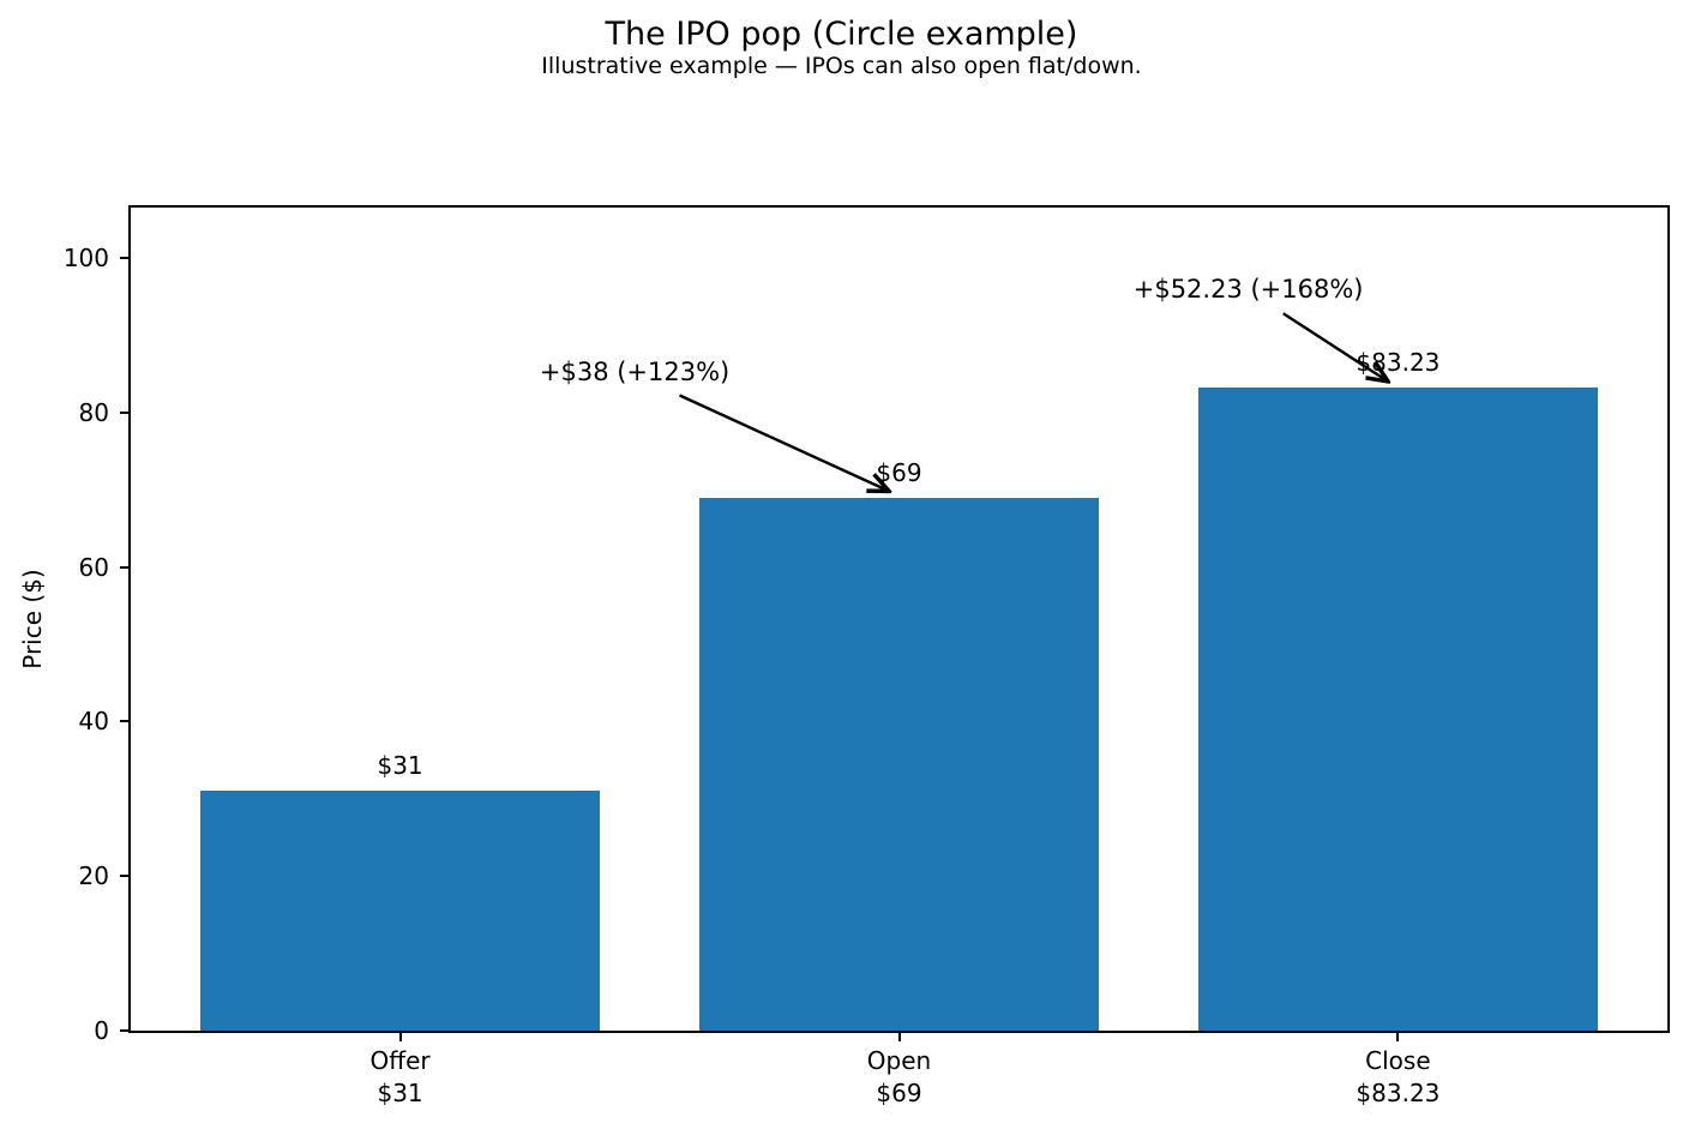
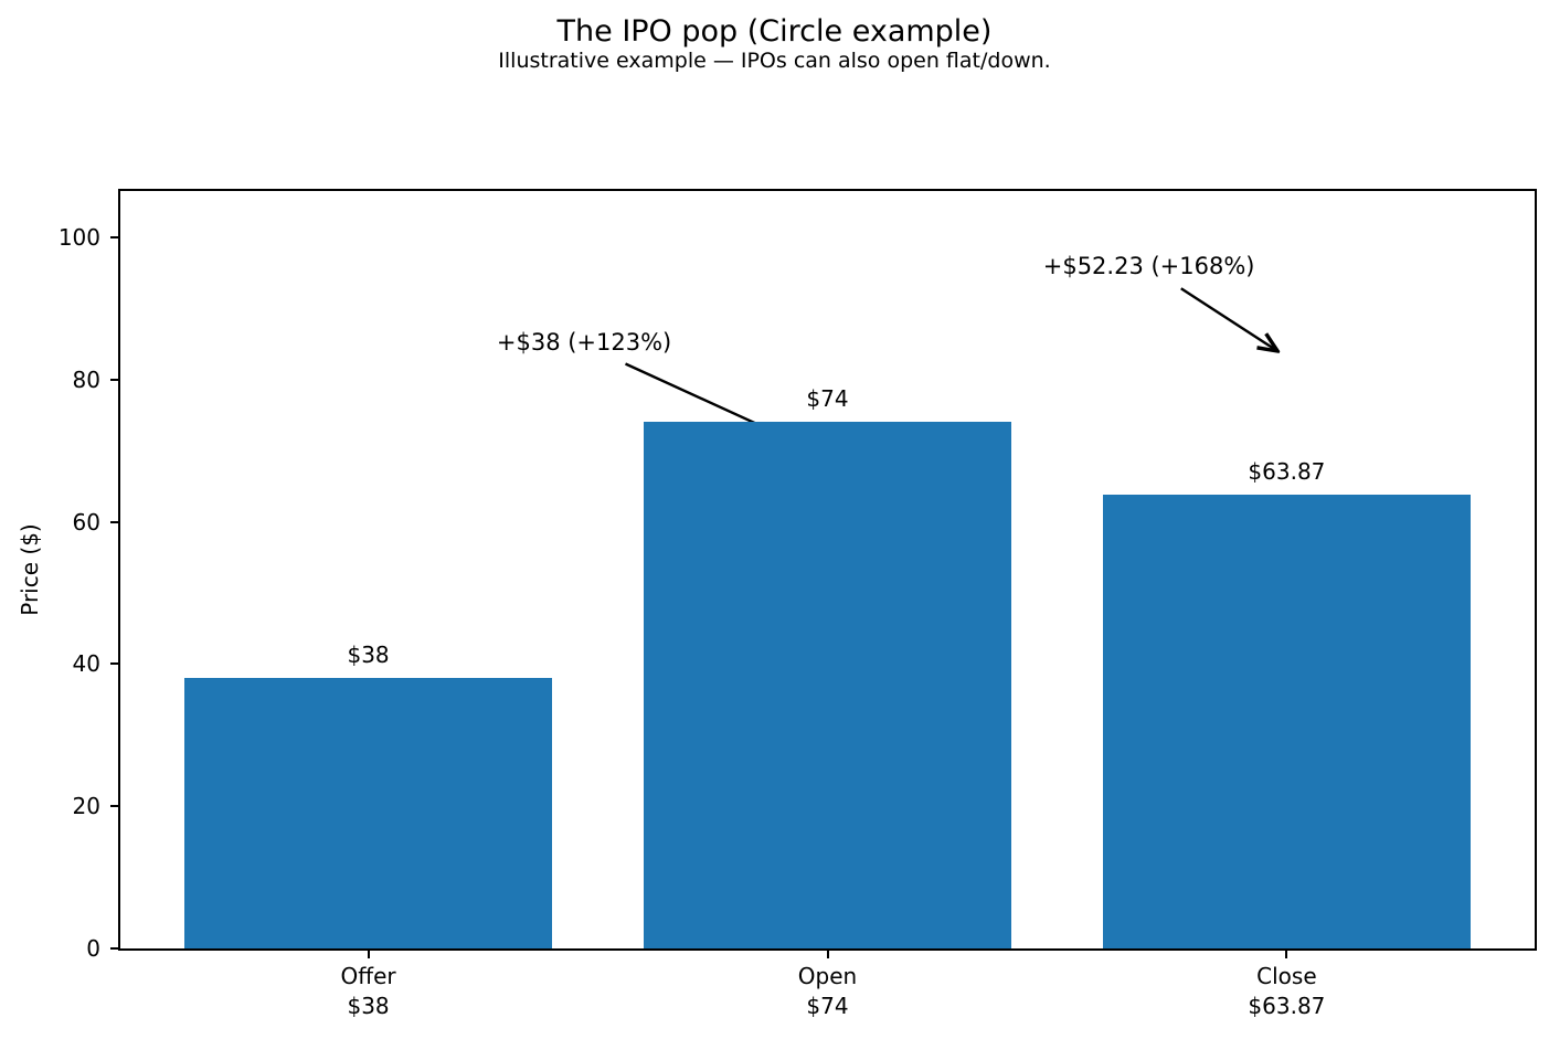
Offer: $31 -> $38
Open: $69 -> $74
Close: $83.23 -> $63.87
